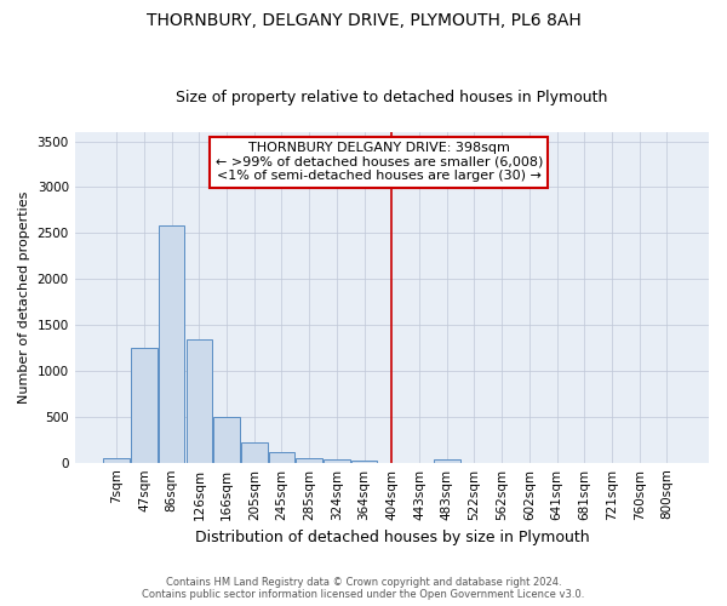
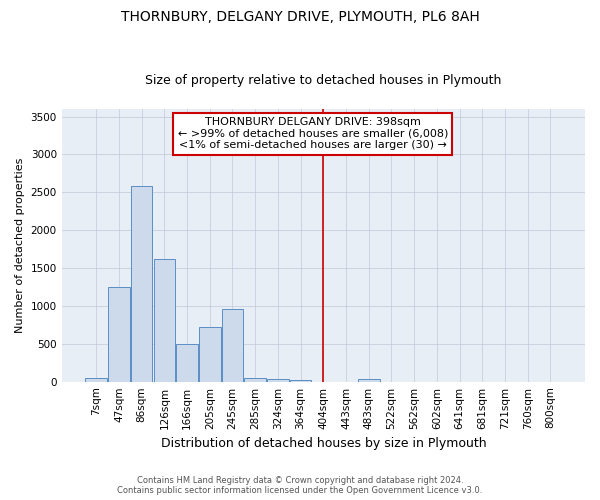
126sqm: 1340 -> 1620
205sqm: 220 -> 720
245sqm: 120 -> 960
